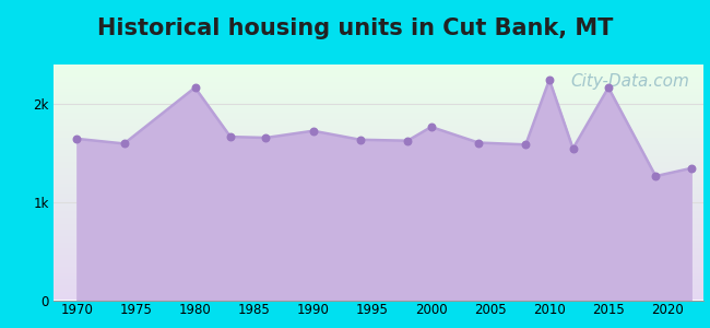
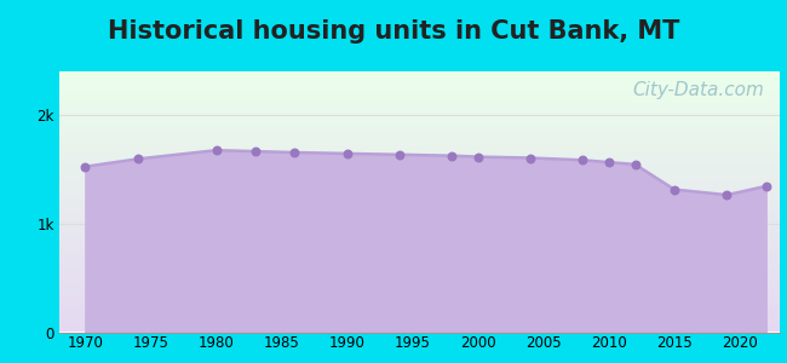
1970: 1.64k -> 1.52k
1980: 2.16k -> 1.67k
1990: 1.72k -> 1.64k
2000: 1.76k -> 1.61k
2010: 2.24k -> 1.56k
2015: 2.16k -> 1.31k
